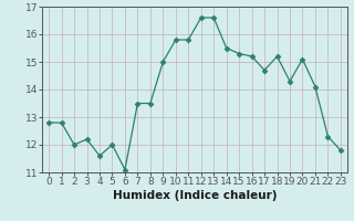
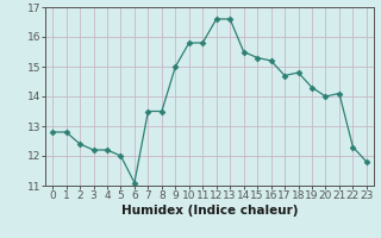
2: 12.0 -> 12.4
4: 11.6 -> 12.2
18: 15.2 -> 14.8
20: 15.1 -> 14.0
